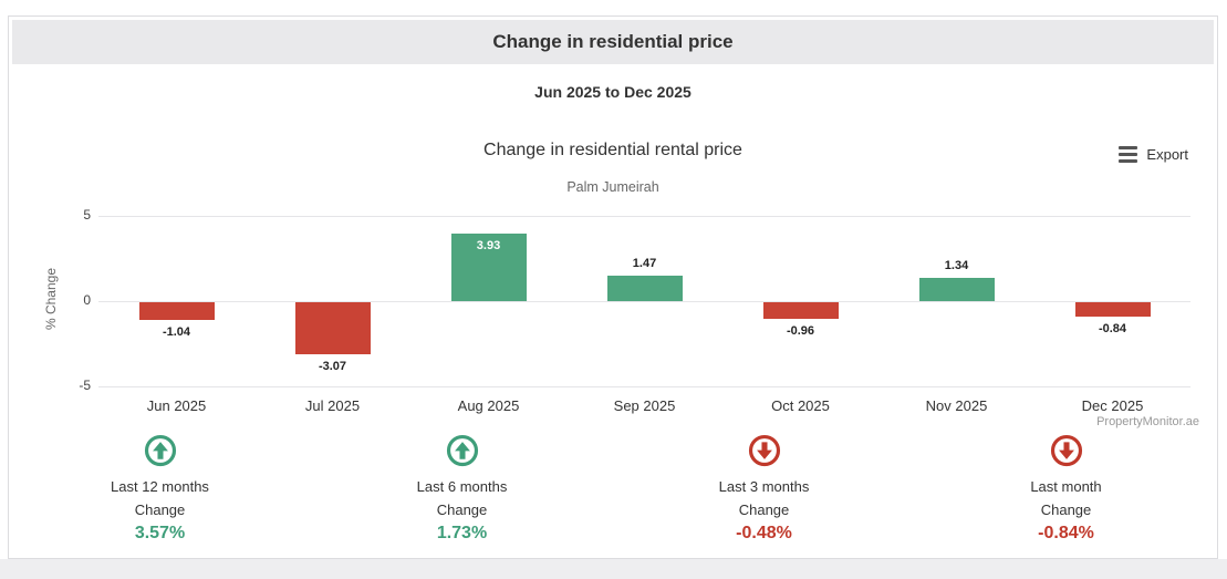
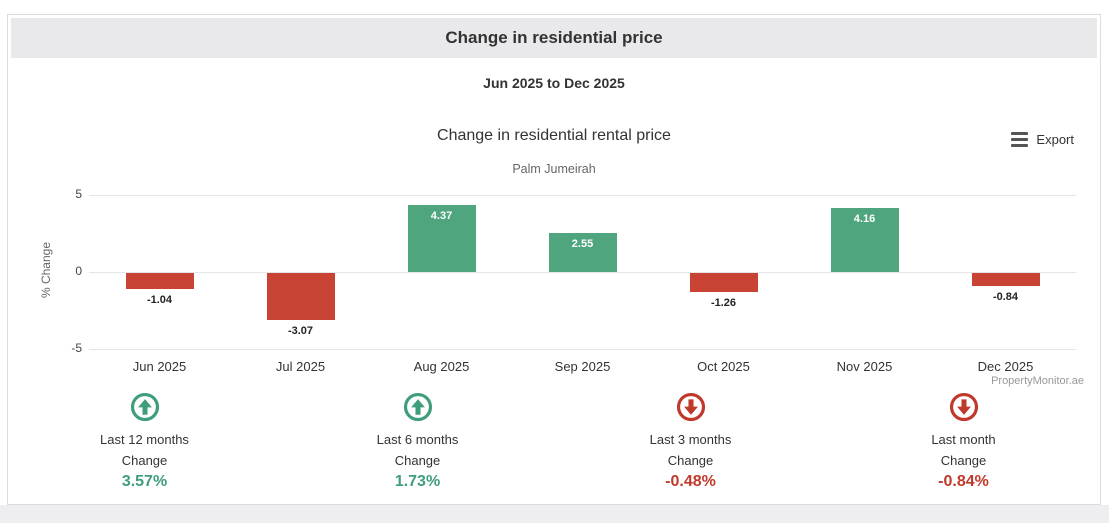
Aug 2025: 3.93 -> 4.37
Sep 2025: 1.47 -> 2.55
Oct 2025: -0.96 -> -1.26
Nov 2025: 1.34 -> 4.16
